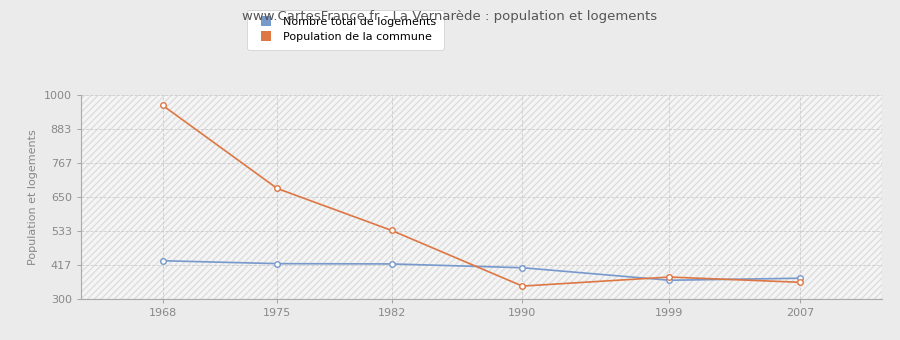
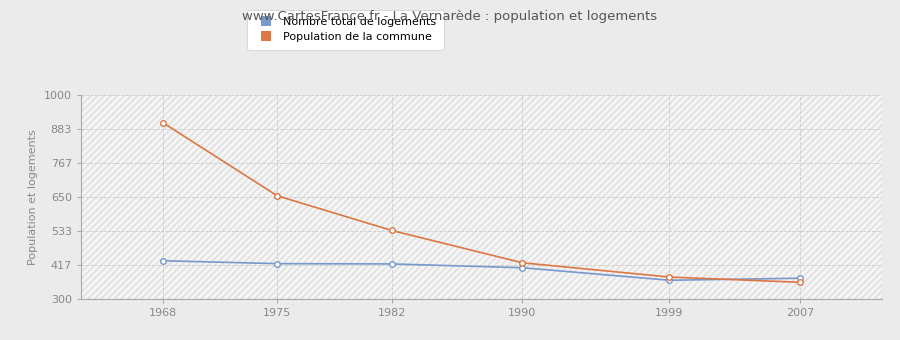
Population de la commune/1968: 965 -> 906
Population de la commune/1975: 680 -> 655
Population de la commune/1990: 345 -> 425
